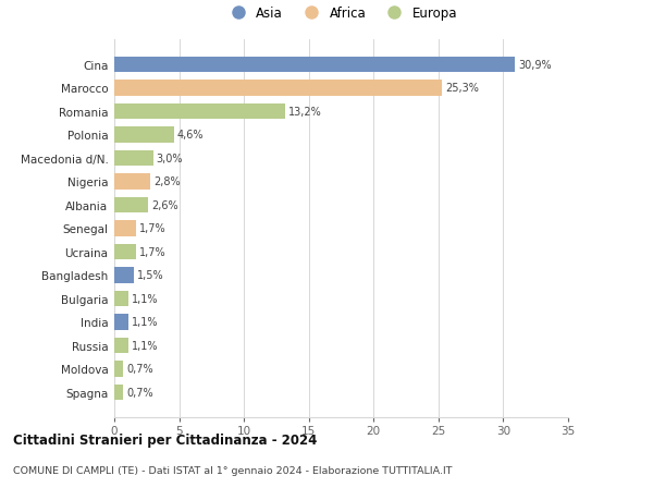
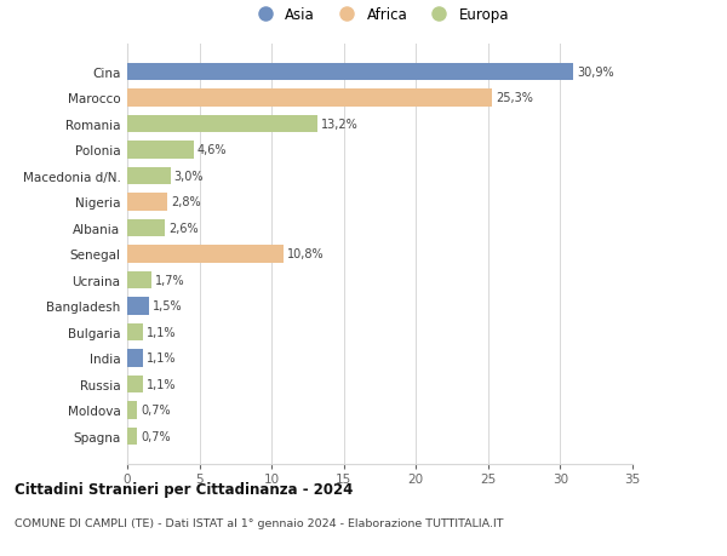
Senegal: 1,7% -> 10,8%
